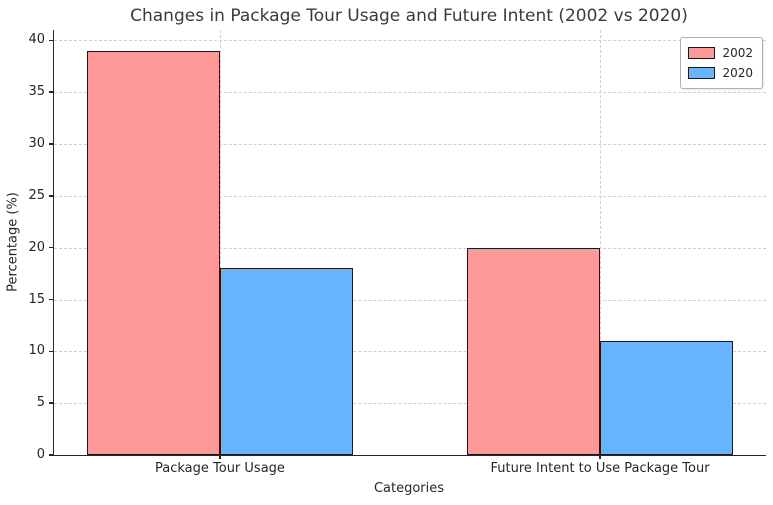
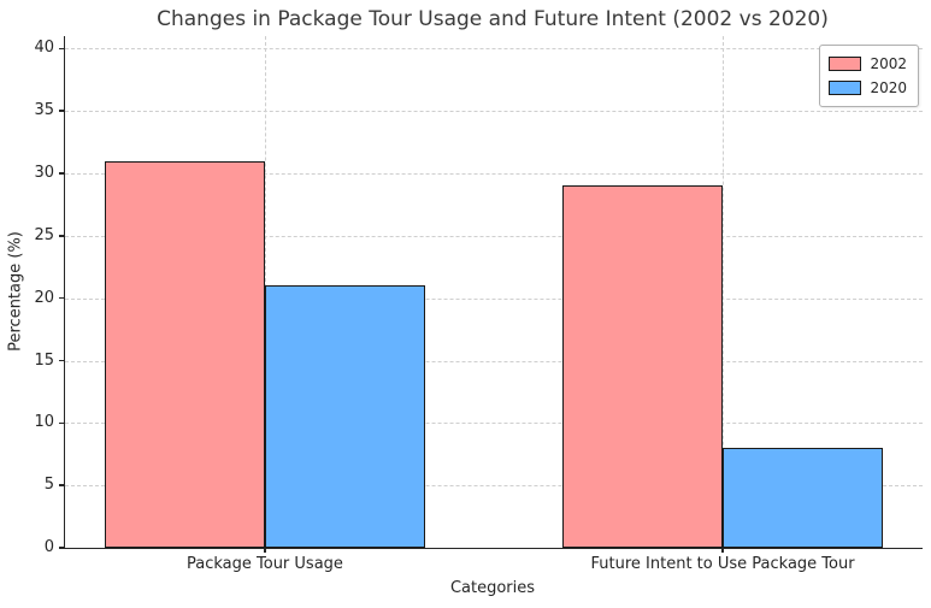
2002/Package Tour Usage: 39 -> 31
2020/Package Tour Usage: 18 -> 21
2002/Future Intent to Use Package Tour: 20 -> 29
2020/Future Intent to Use Package Tour: 11 -> 8
